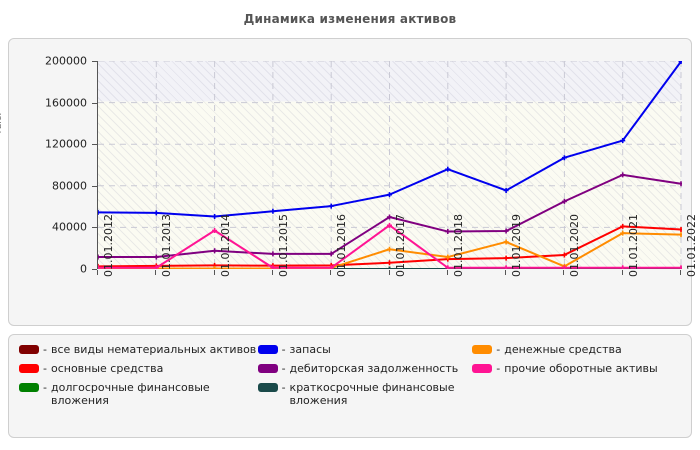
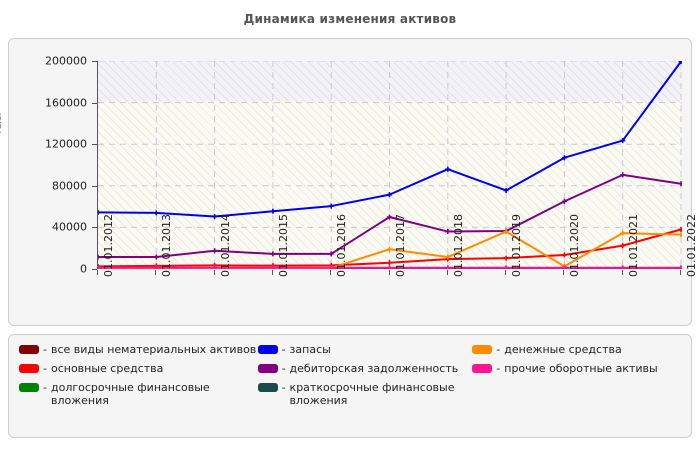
прочие оборотные активы/01.01.2014: 37000 -> 1000
прочие оборотные активы/01.01.2017: 42000 -> 1000
денежные средства/01.01.2019: 26000 -> 36000
основные средства/01.01.2021: 41000 -> 22000
